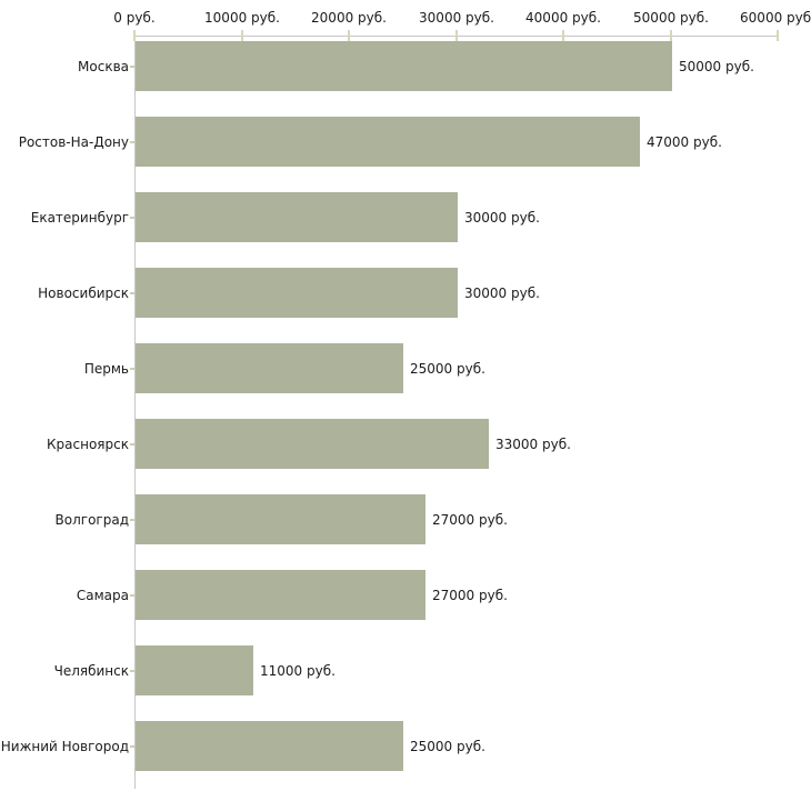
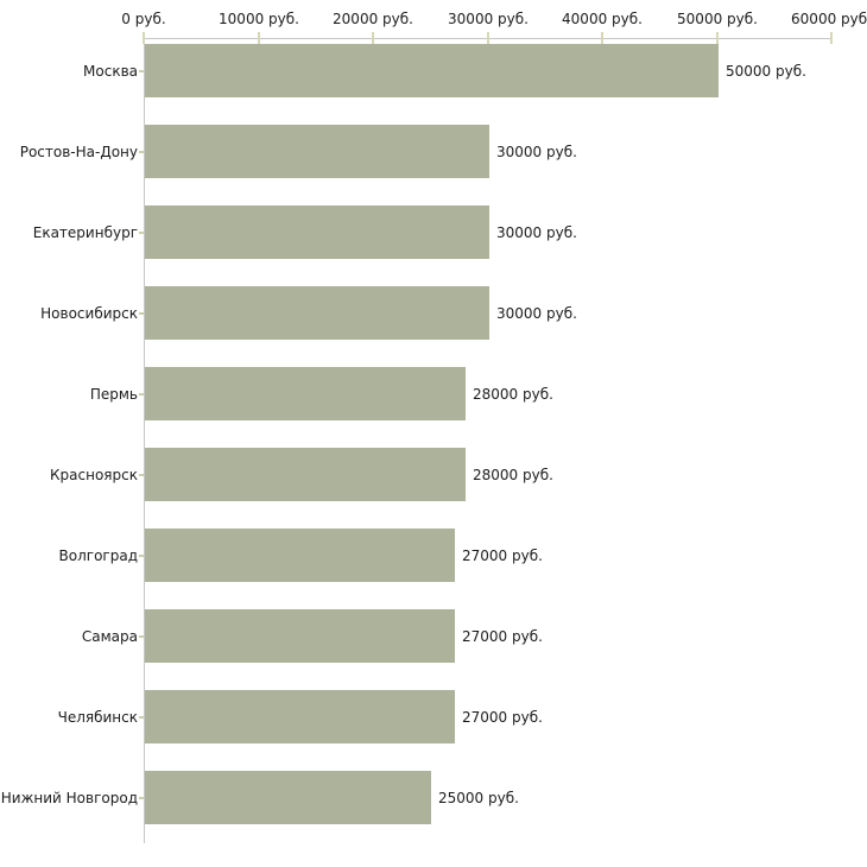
Ростов-На-Дону: 47000 -> 30000
Пермь: 25000 -> 28000
Красноярск: 33000 -> 28000
Челябинск: 11000 -> 27000
